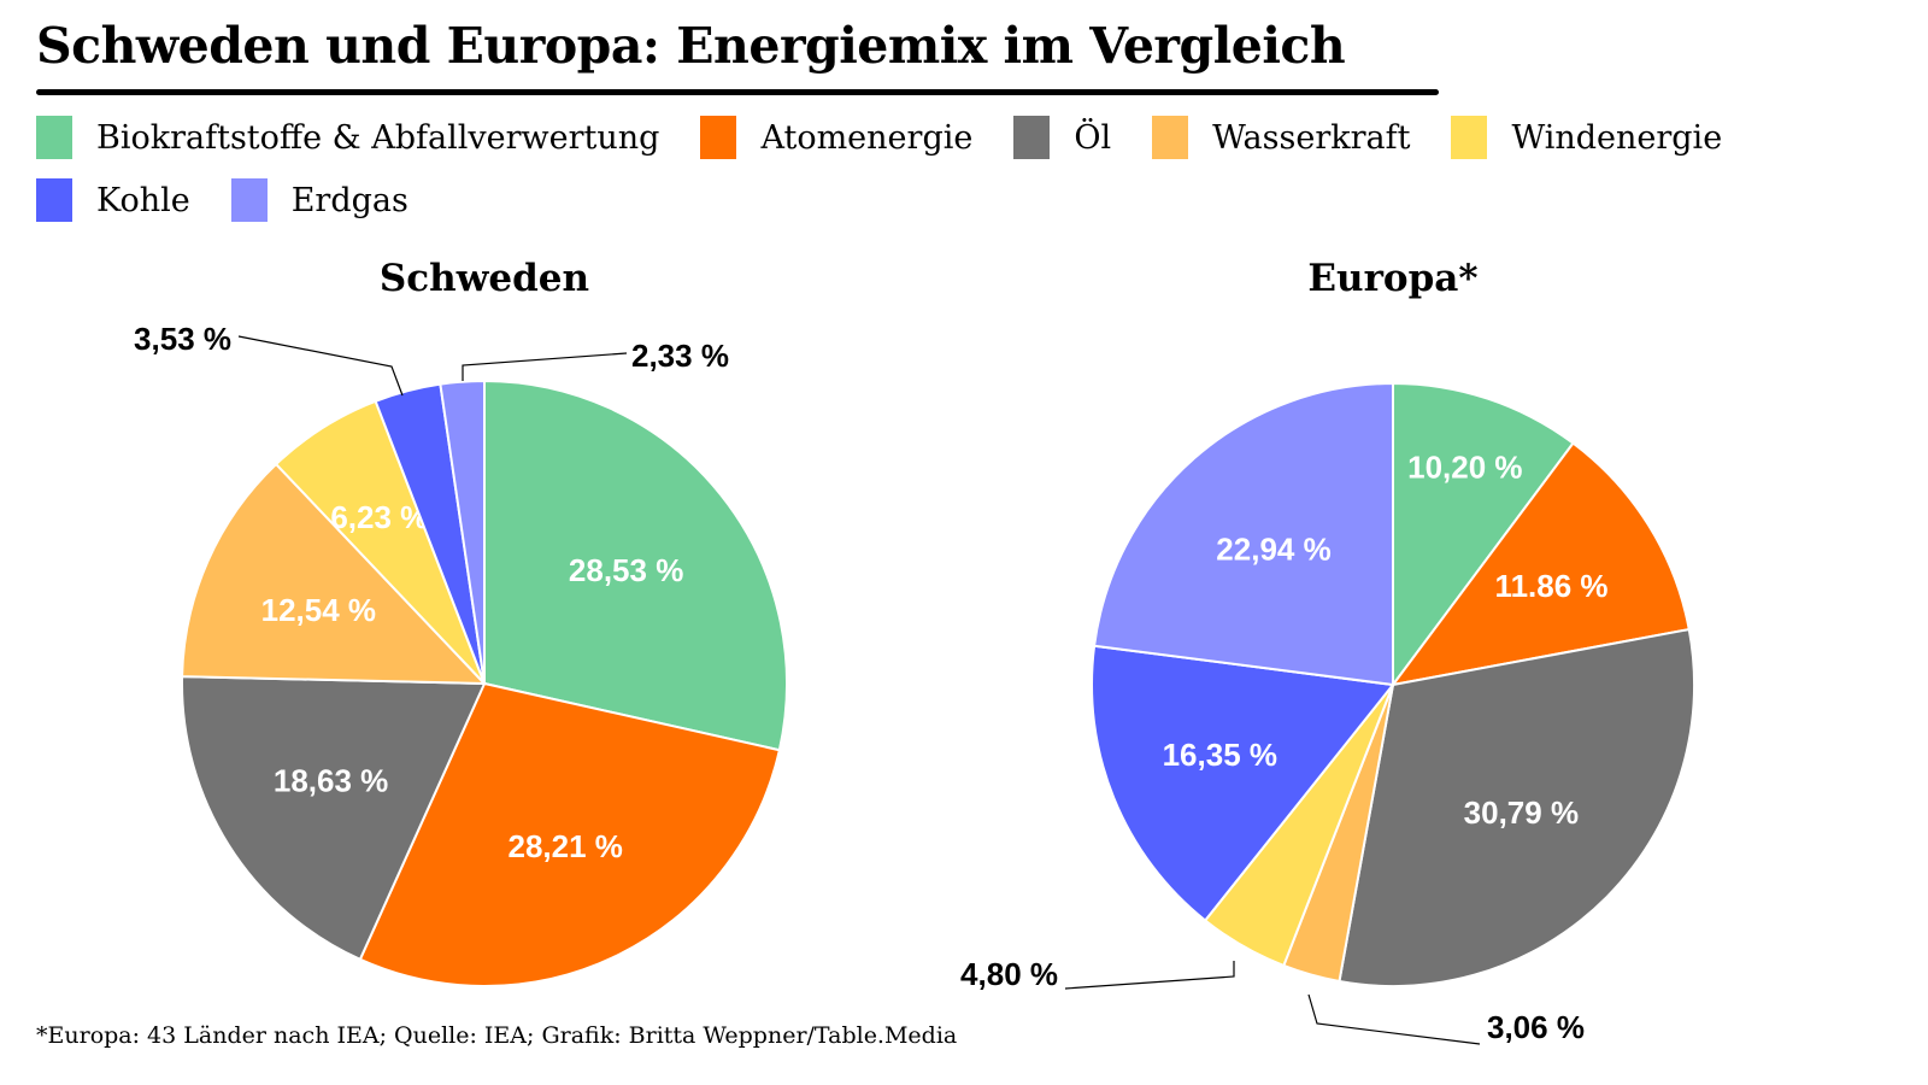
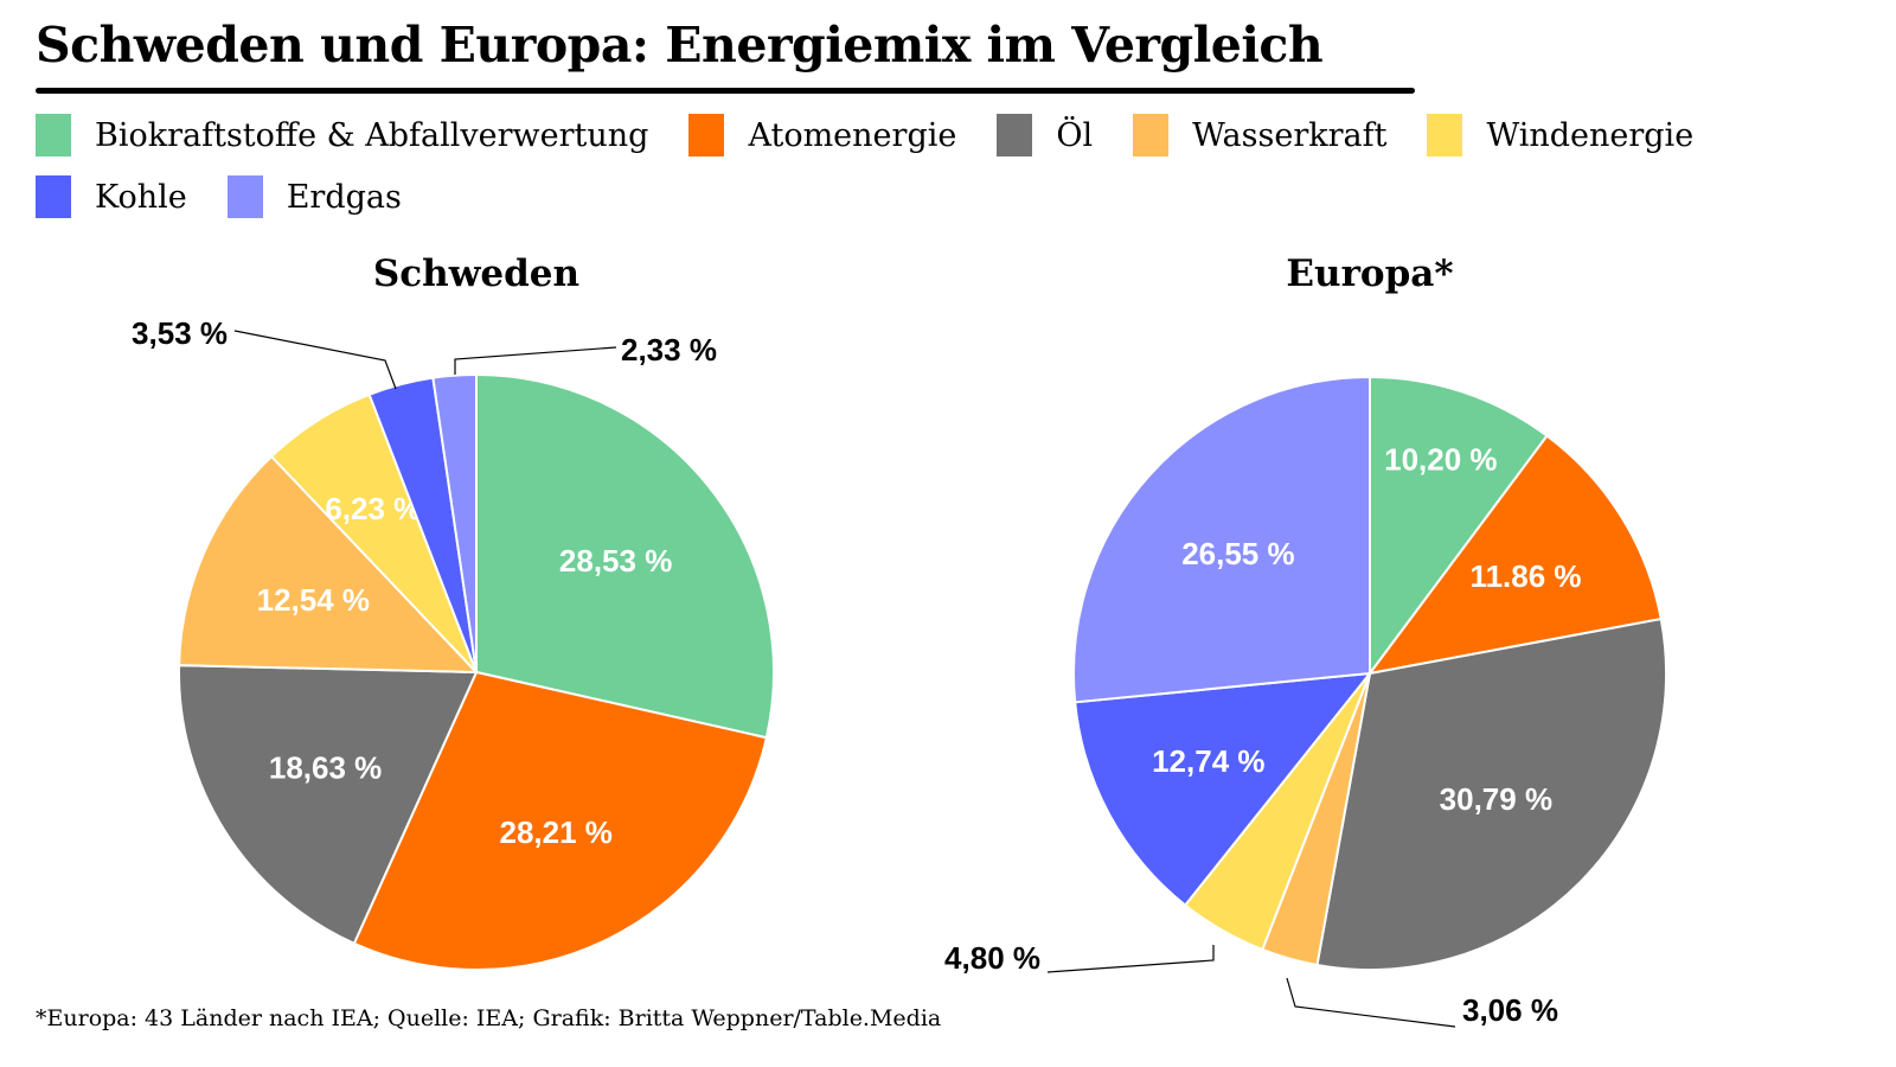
Europa*/Kohle: 16,35 -> 12,74
Europa*/Erdgas: 22,94 -> 26,55
